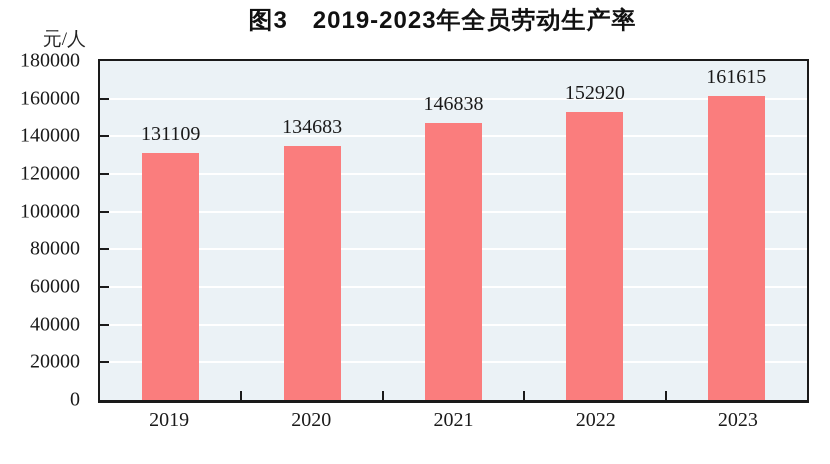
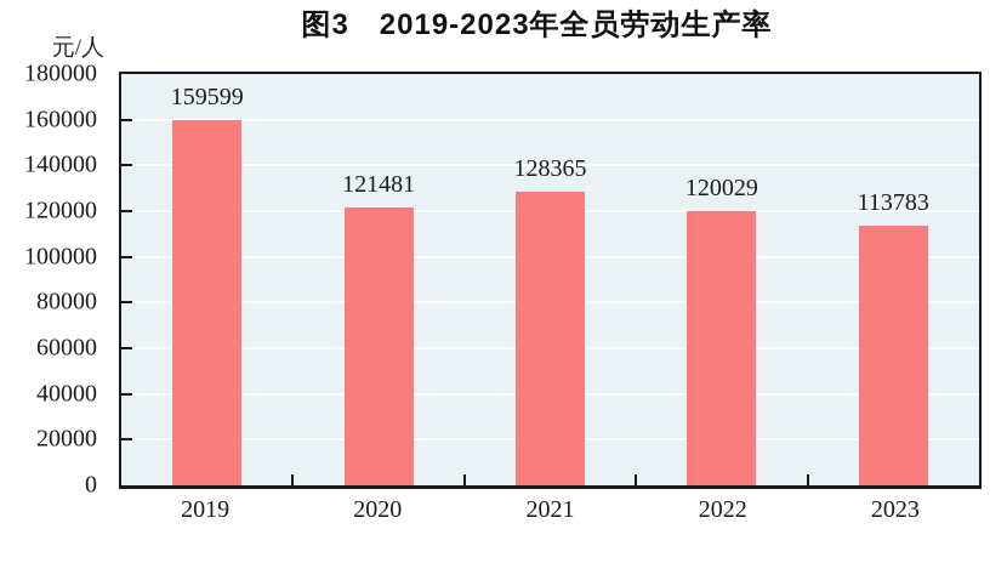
2019: 131109 -> 159599
2020: 134683 -> 121481
2021: 146838 -> 128365
2022: 152920 -> 120029
2023: 161615 -> 113783
